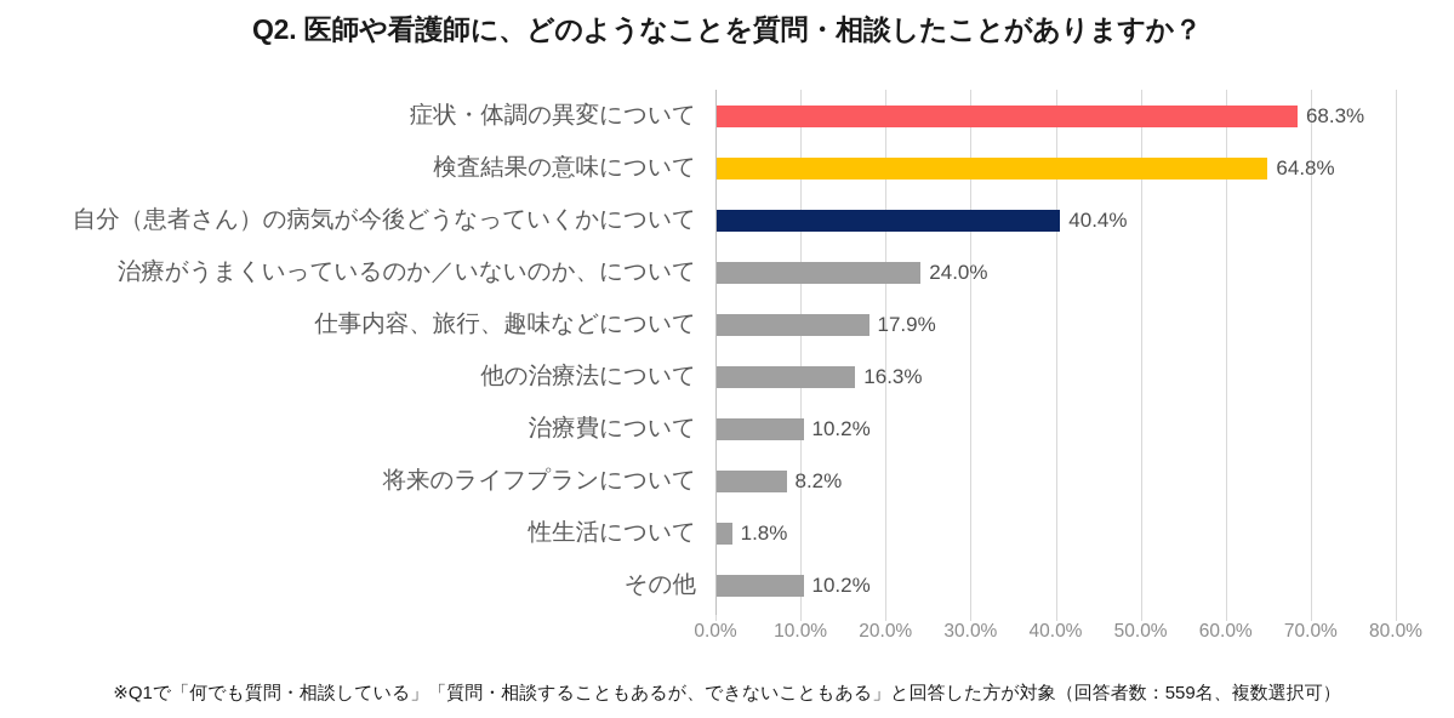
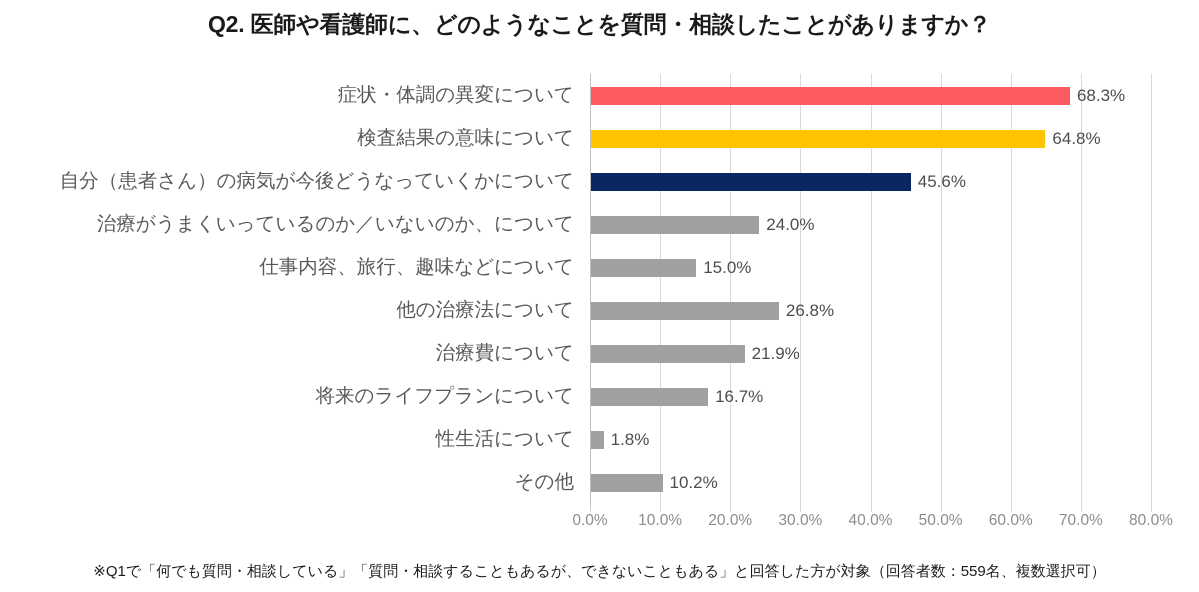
自分（患者さん）の病気が今後どうなっていくかについて: 40.4% -> 45.6%
仕事内容、旅行、趣味などについて: 17.9% -> 15.0%
他の治療法について: 16.3% -> 26.8%
治療費について: 10.2% -> 21.9%
将来のライフプランについて: 8.2% -> 16.7%
